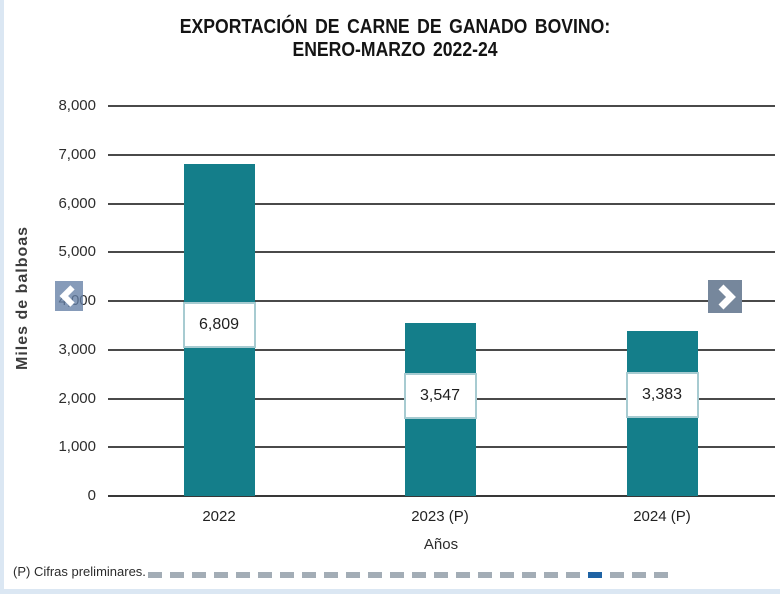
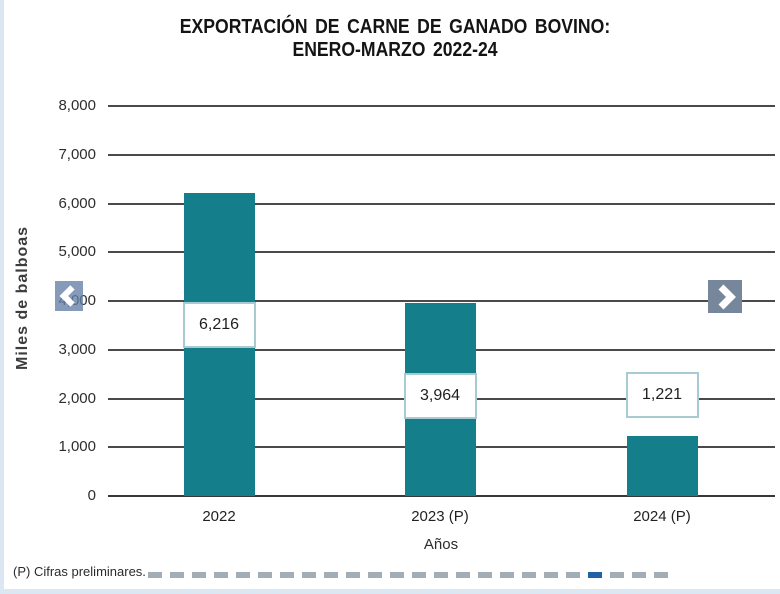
2022: 6,809 -> 6,216
2023 (P): 3,547 -> 3,964
2024 (P): 3,383 -> 1,221
